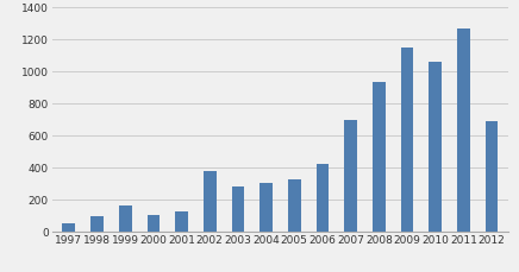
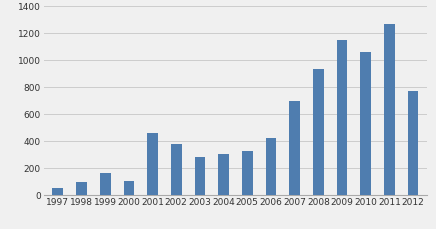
2001: 120 -> 460
2012: 690 -> 770
